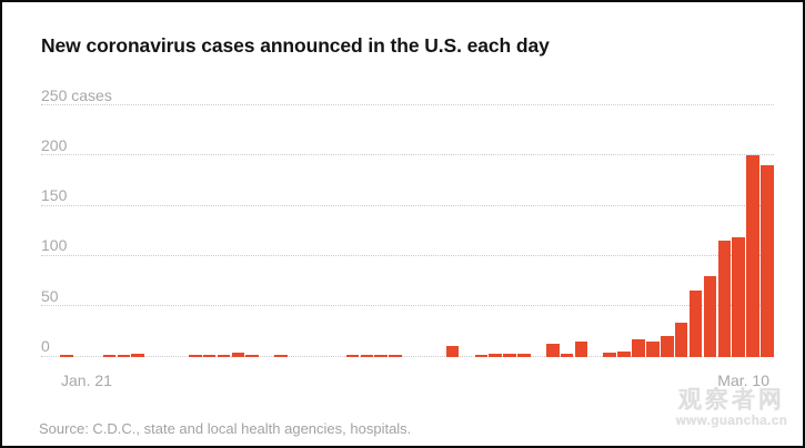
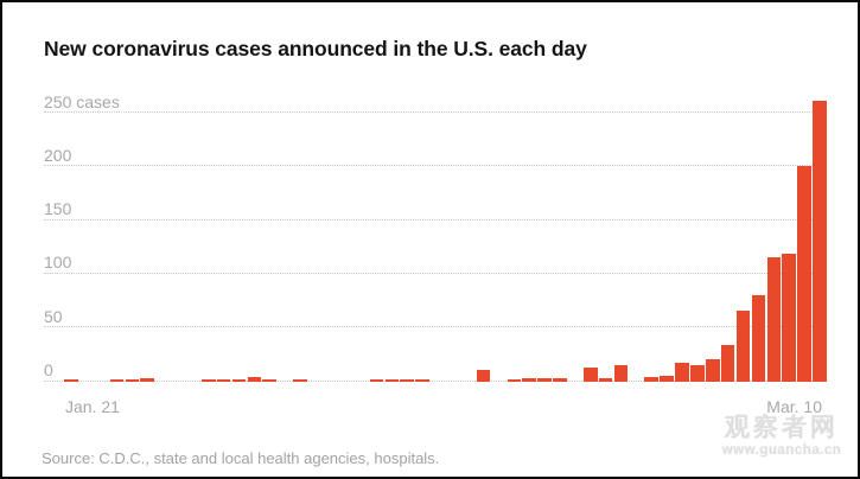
Mar. 10: 190 -> 260
